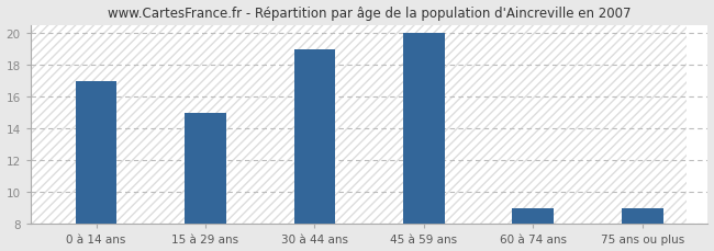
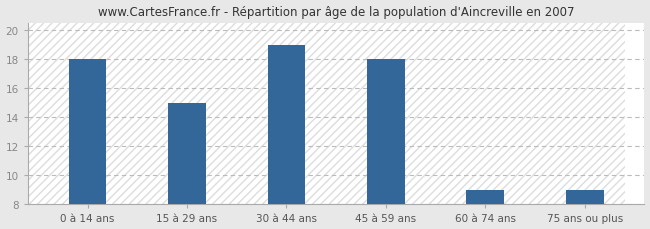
0 à 14 ans: 17 -> 18
45 à 59 ans: 20 -> 18
